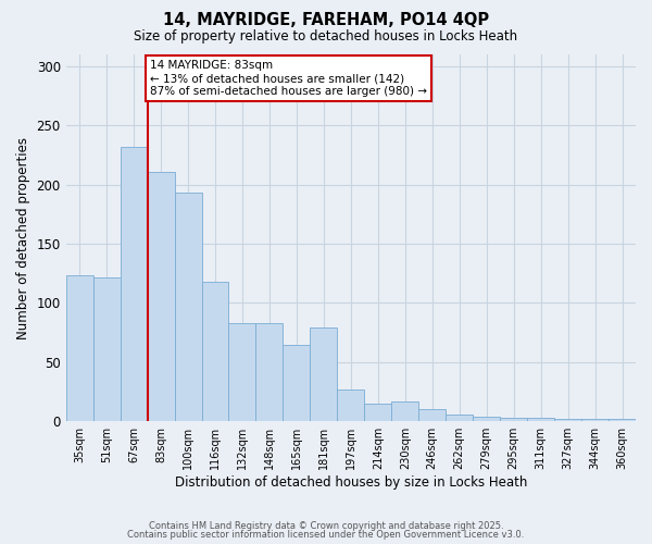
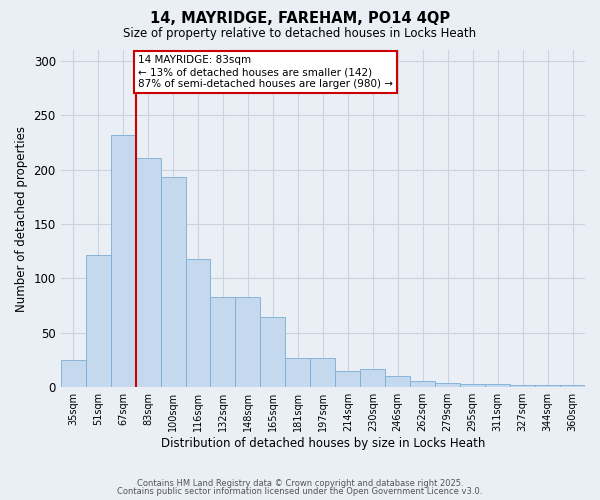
35sqm: 123 -> 25
181sqm: 79 -> 27
